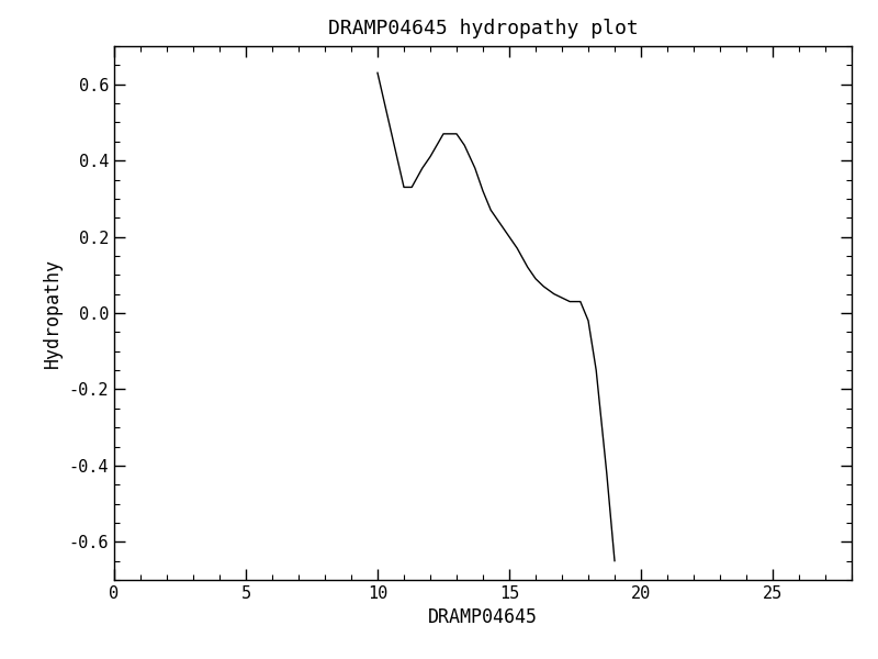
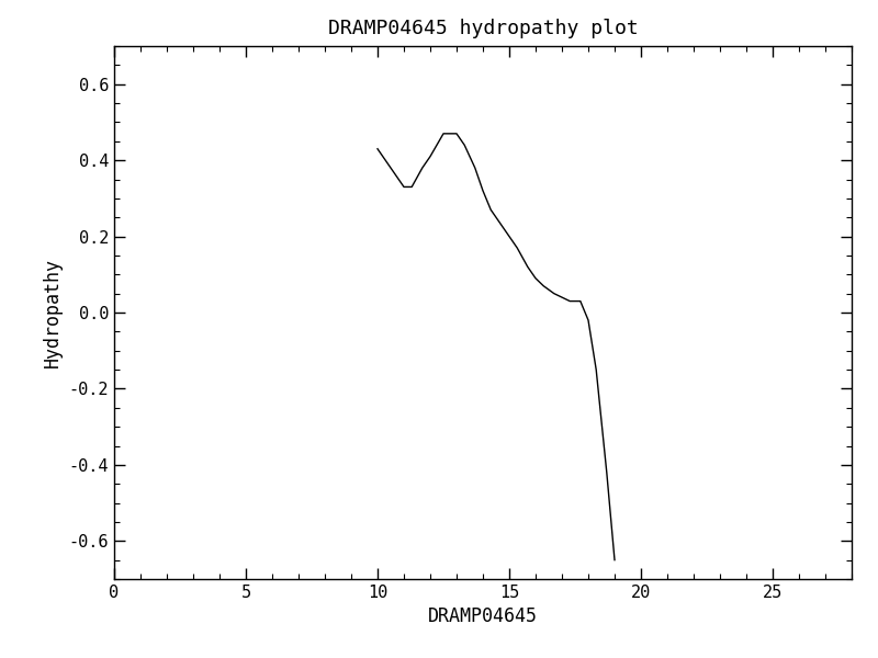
10: 0.63 -> 0.43
